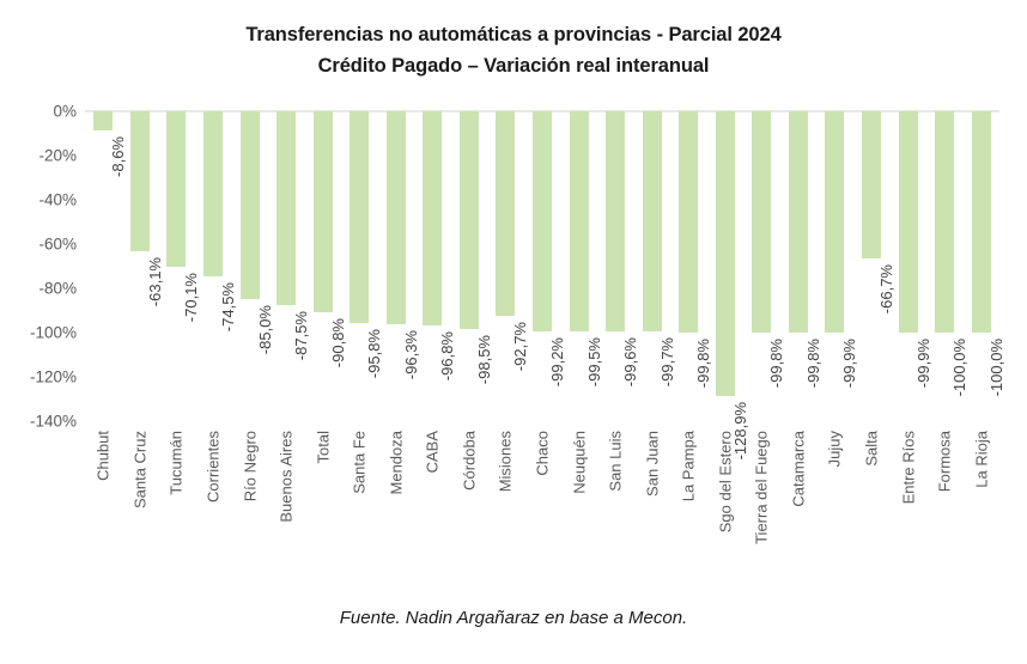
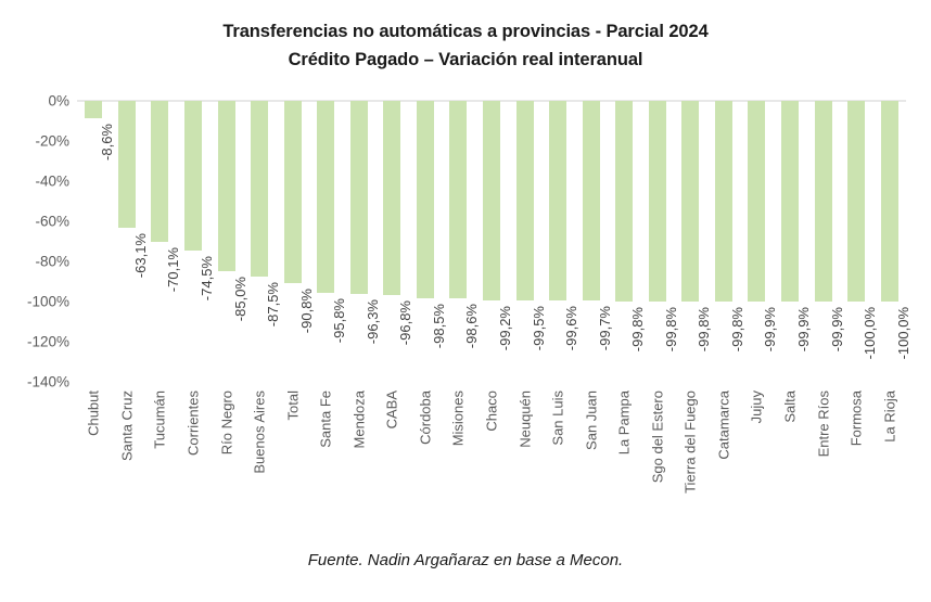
Misiones: -92,7% -> -98,6%
Sgo del Estero: -128,9% -> -99,8%
Salta: -66,7% -> -99,9%
